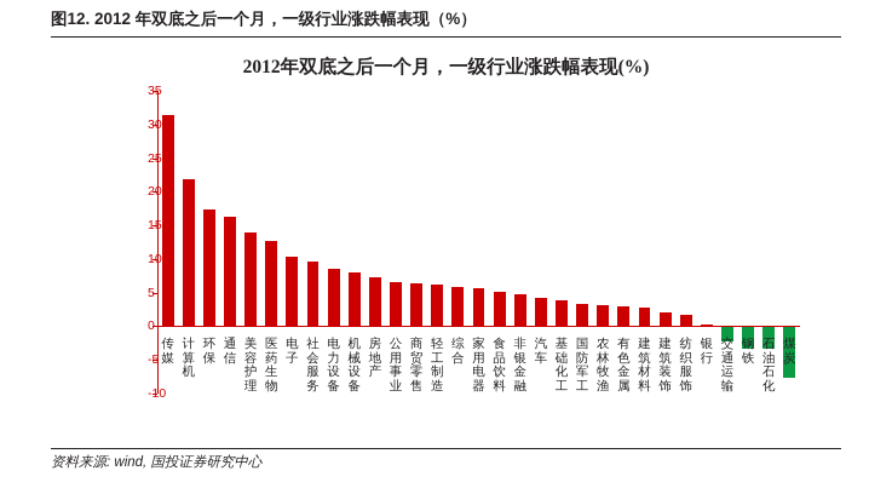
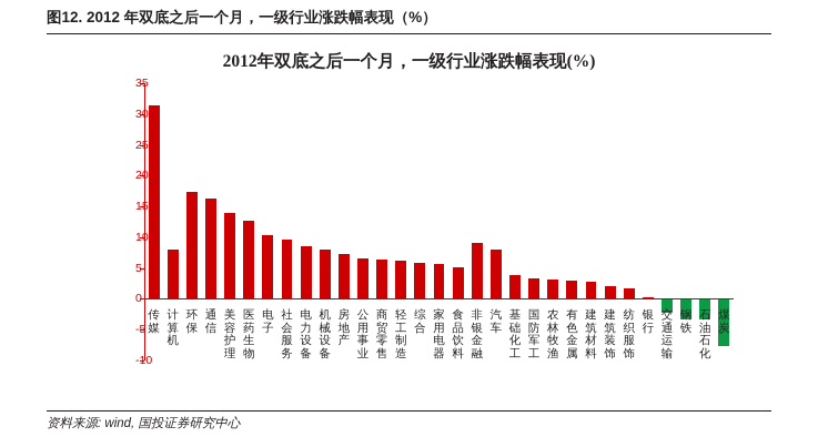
计算机: 22 -> 8
非银金融: 5 -> 9
汽车: 4 -> 8
